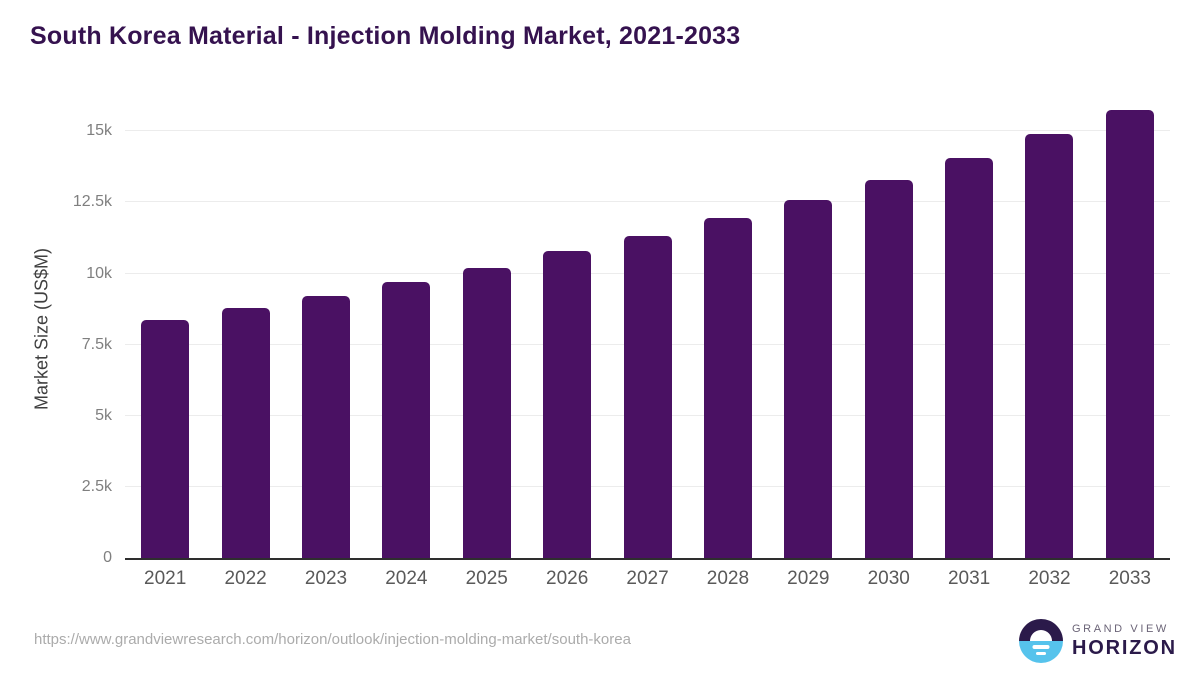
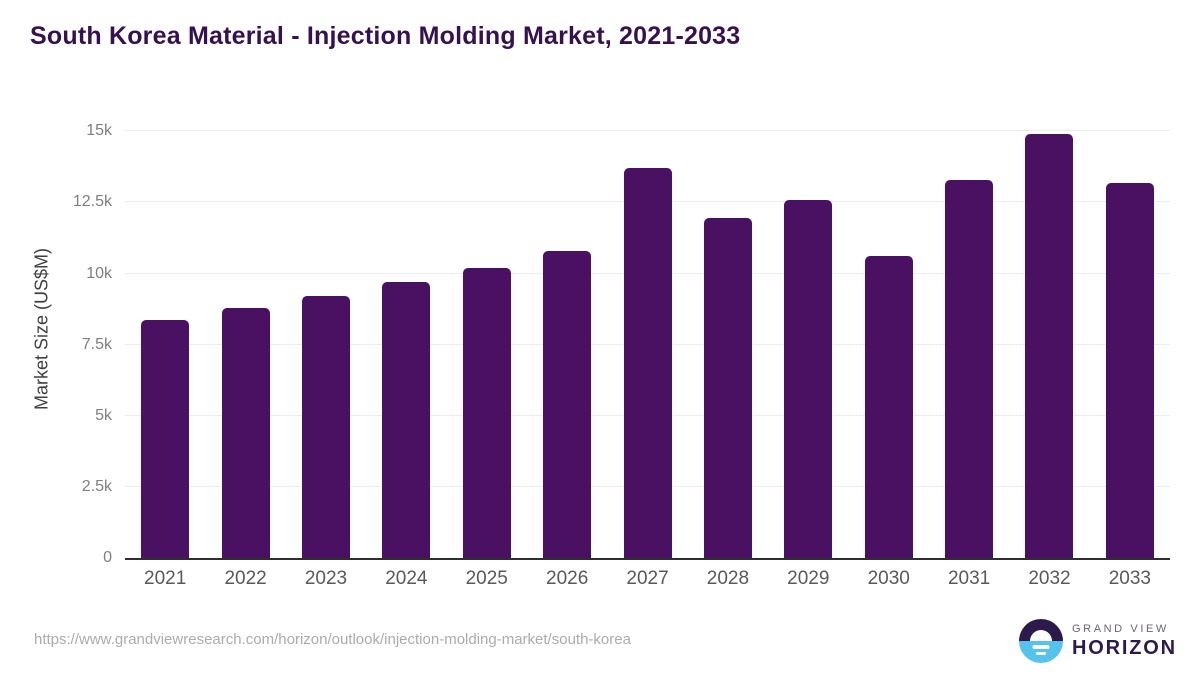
2027: 11.3k -> 13.7k
2030: 13.3k -> 10.6k
2031: 14.1k -> 13.3k
2033: 15.8k -> 13.2k
